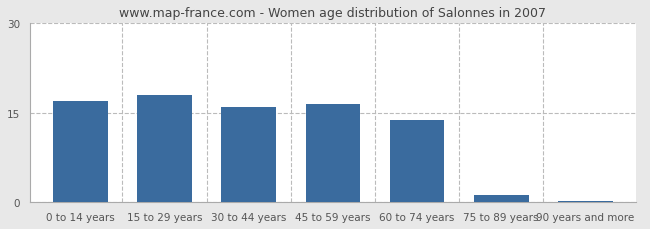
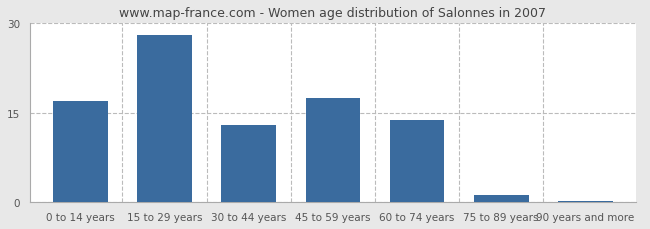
15 to 29 years: 18.0 -> 28.0
30 to 44 years: 16.0 -> 13.0
45 to 59 years: 16.5 -> 17.4
